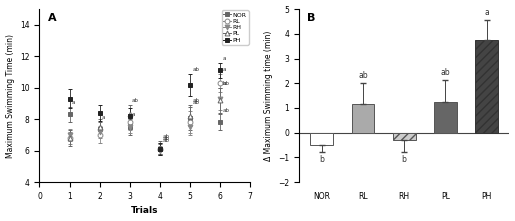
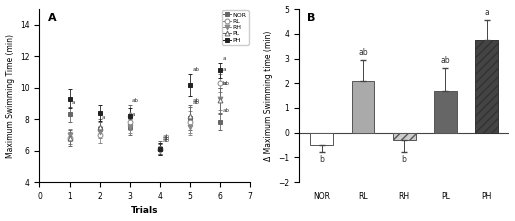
RL: 1.15 -> 2.10
PL: 1.25 -> 1.70
